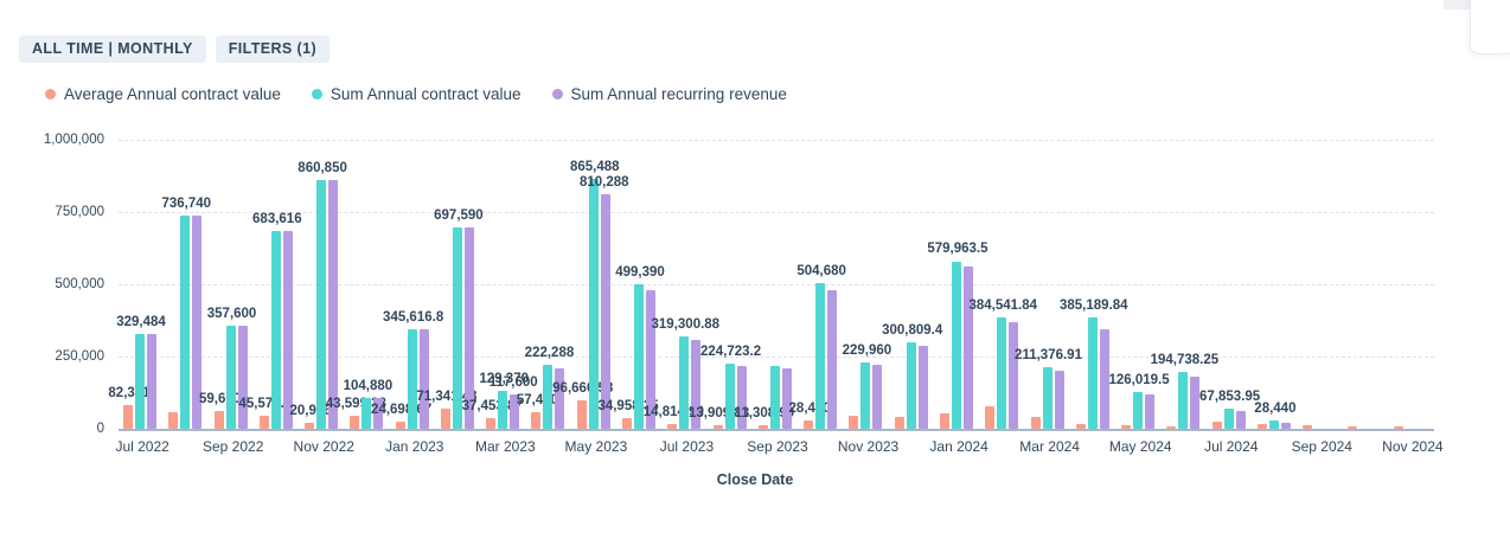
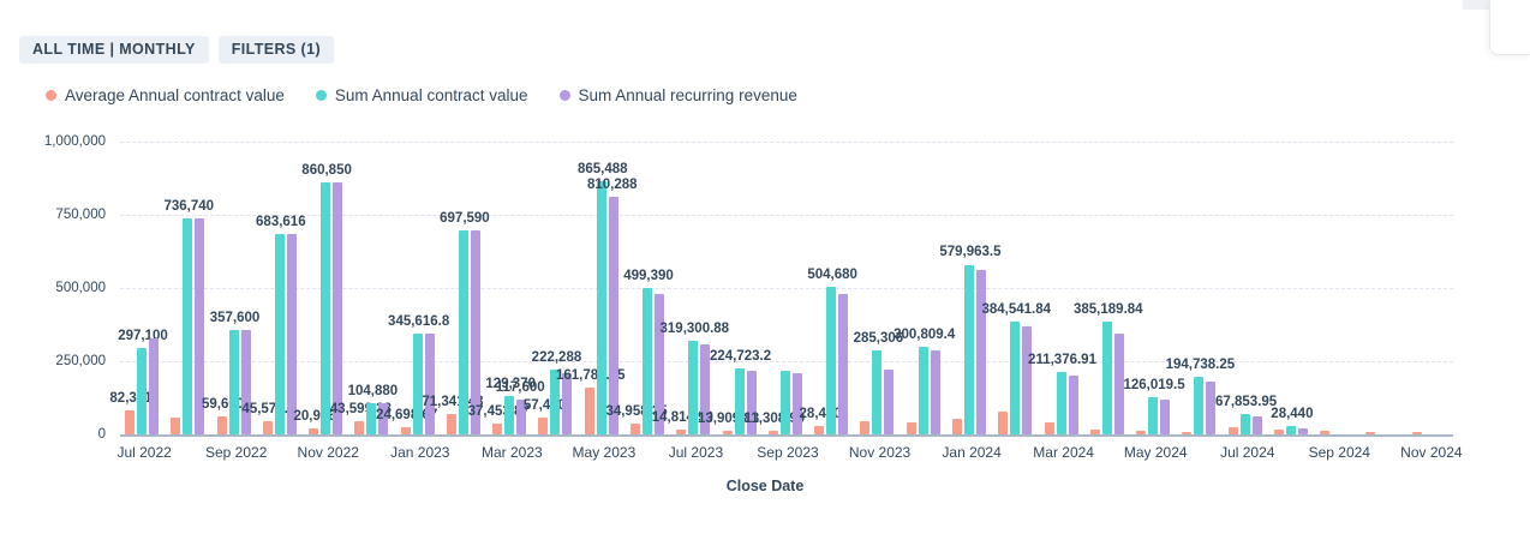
Sum Annual contract value/Jul 2022: 329,484 -> 297,100
Average Annual contract value/May 2023: 96,660.58 -> 161,785.25
Sum Annual contract value/Nov 2023: 229,960 -> 285,306
